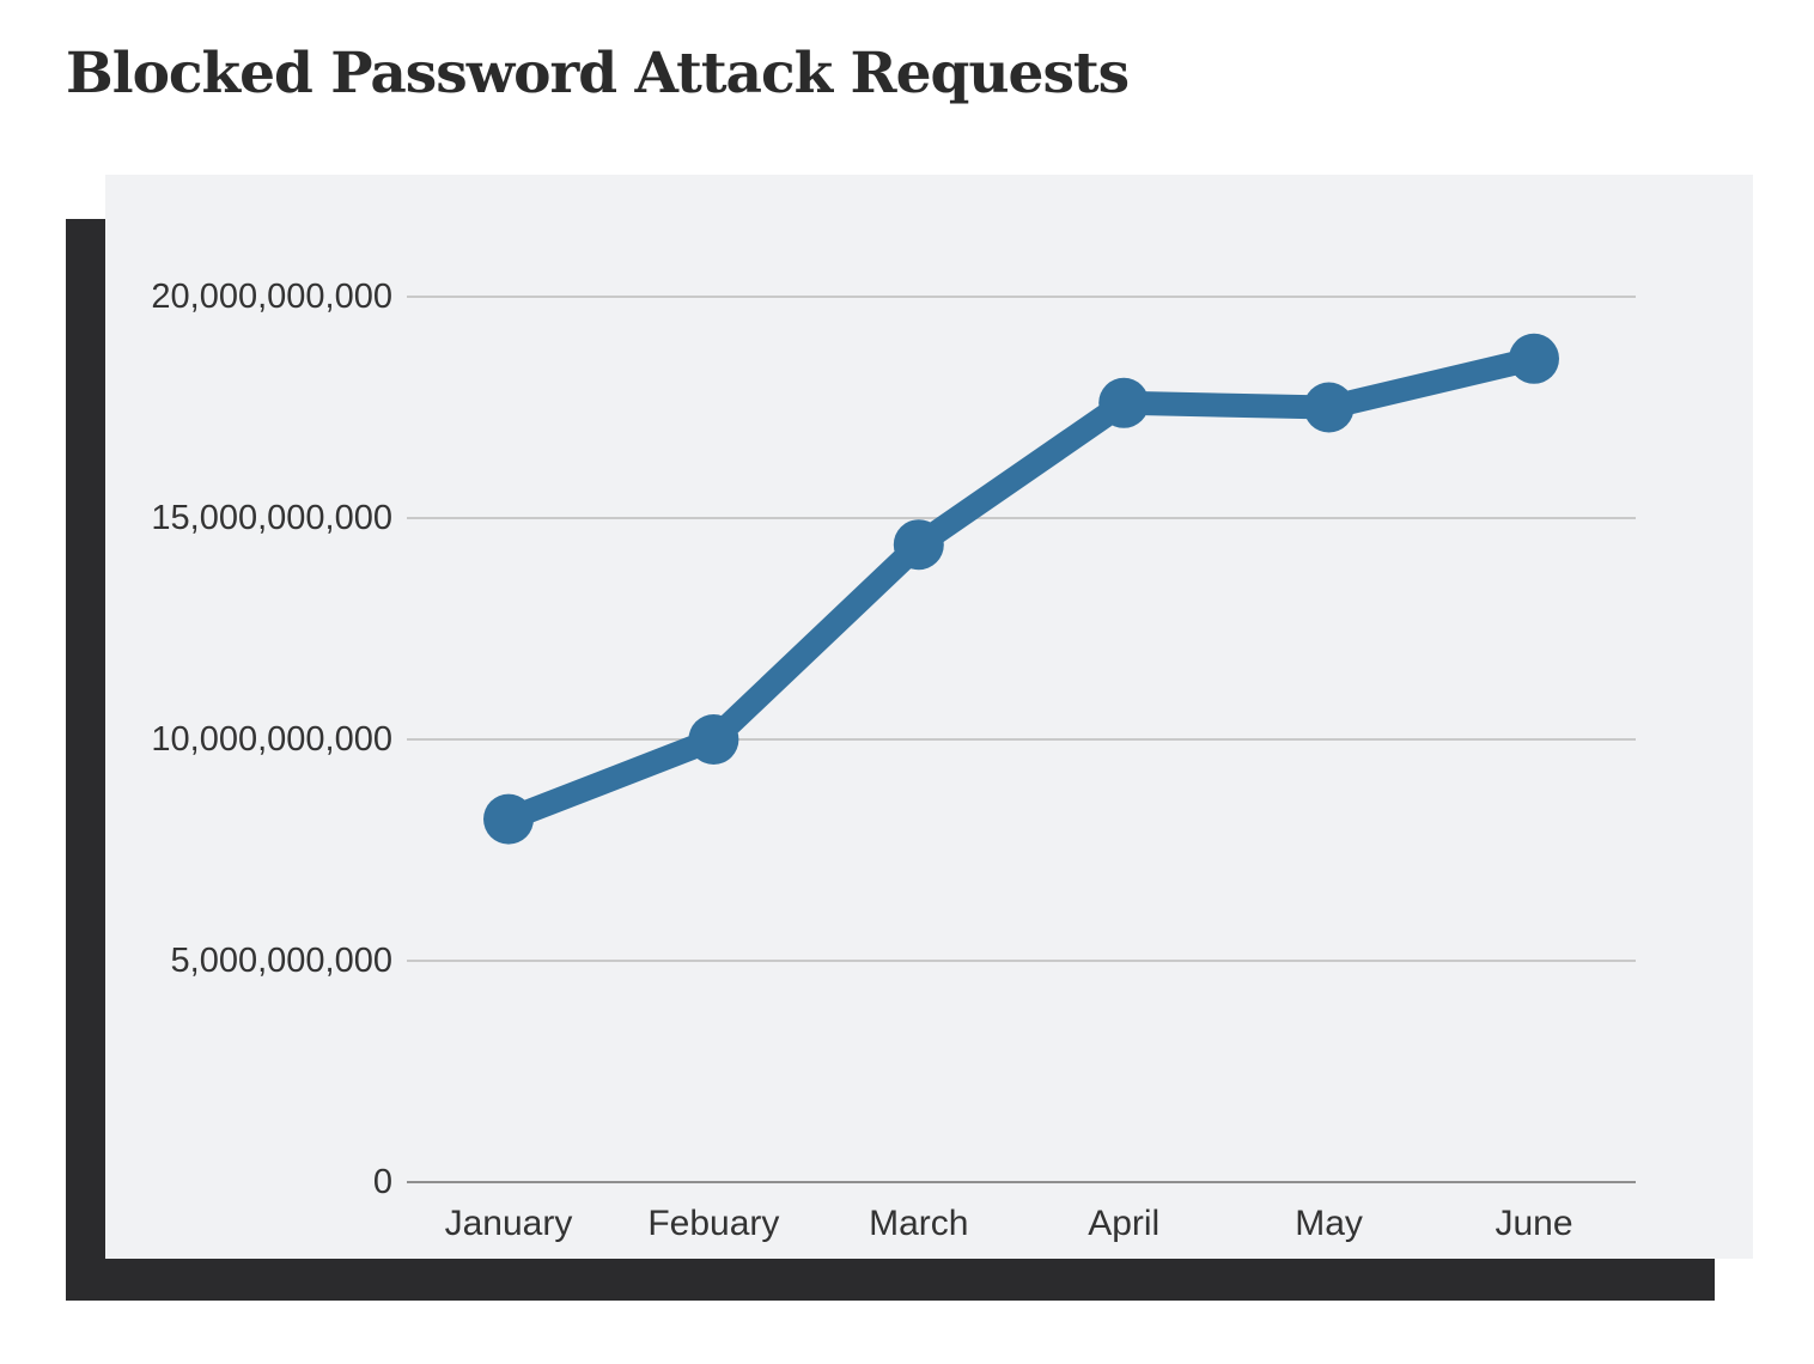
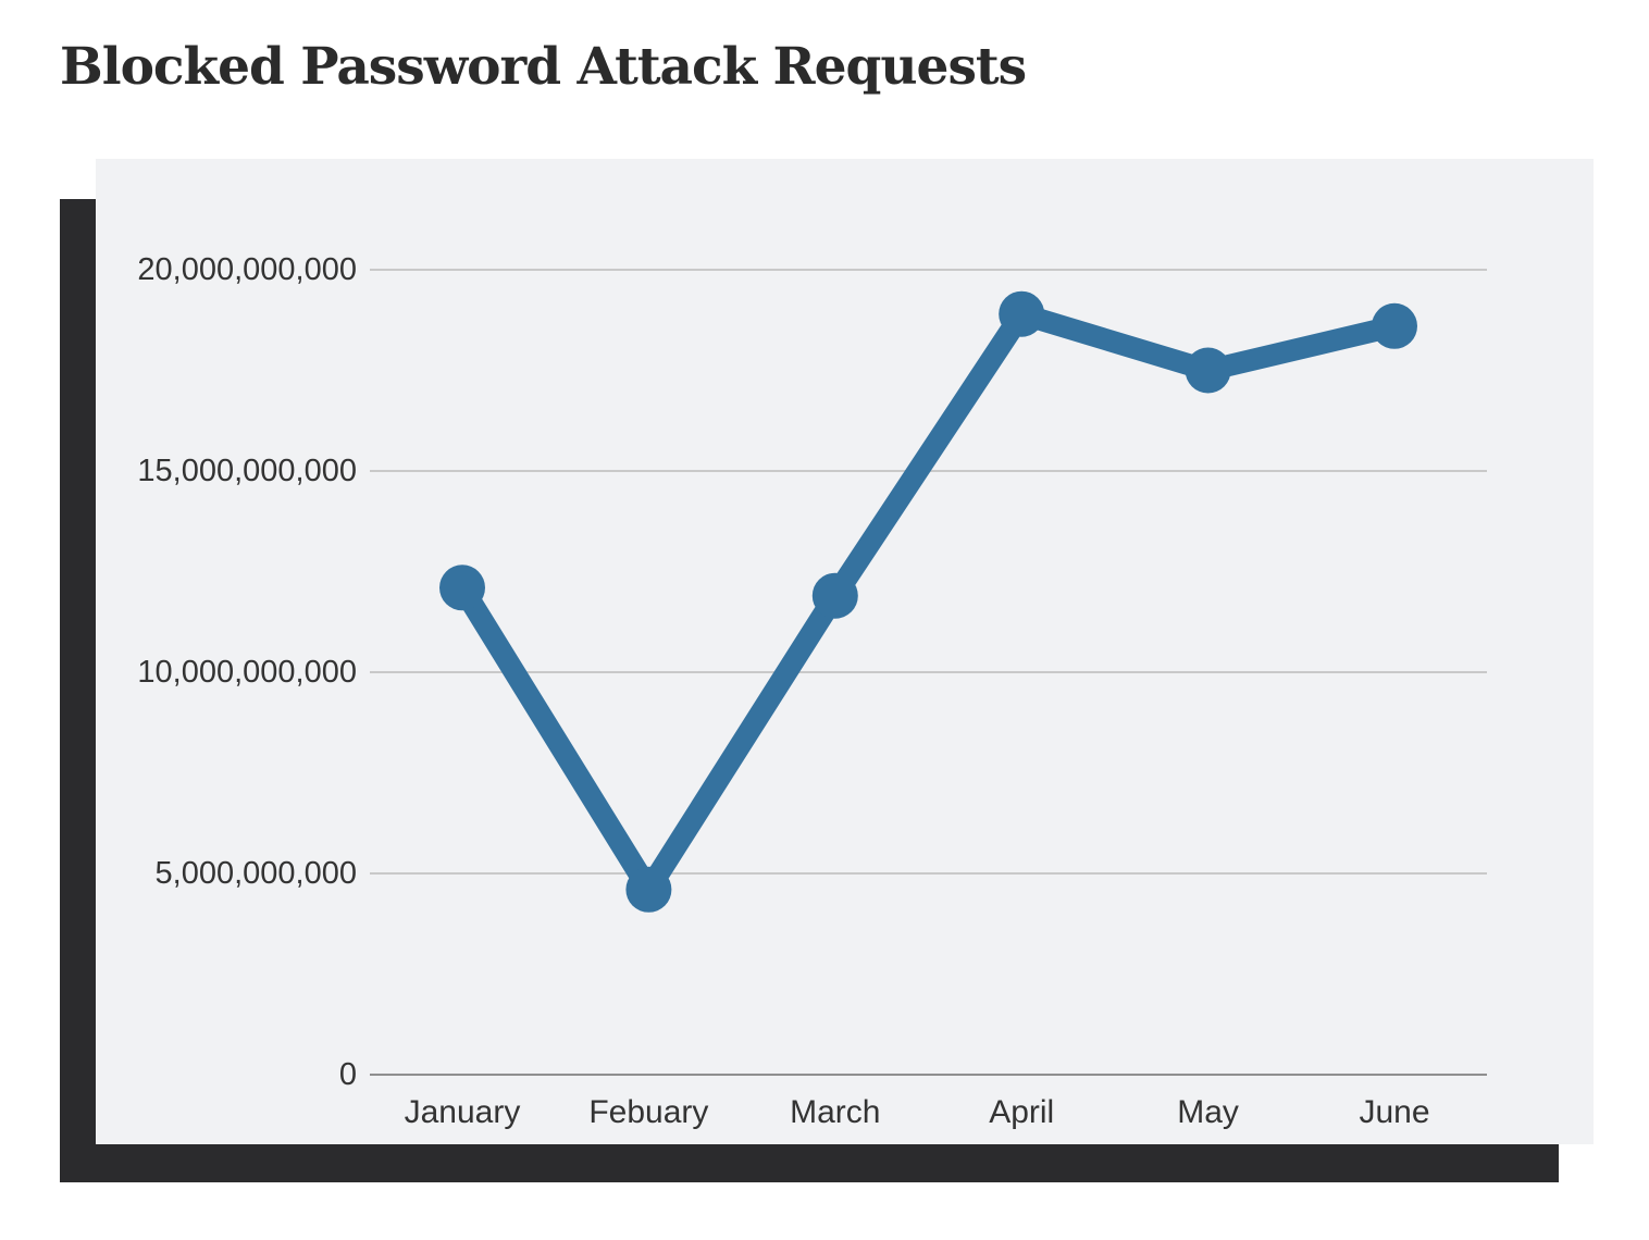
January: 8200000000 -> 12100000000
Febuary: 10000000000 -> 4600000000
March: 14400000000 -> 11900000000
April: 17600000000 -> 18900000000
